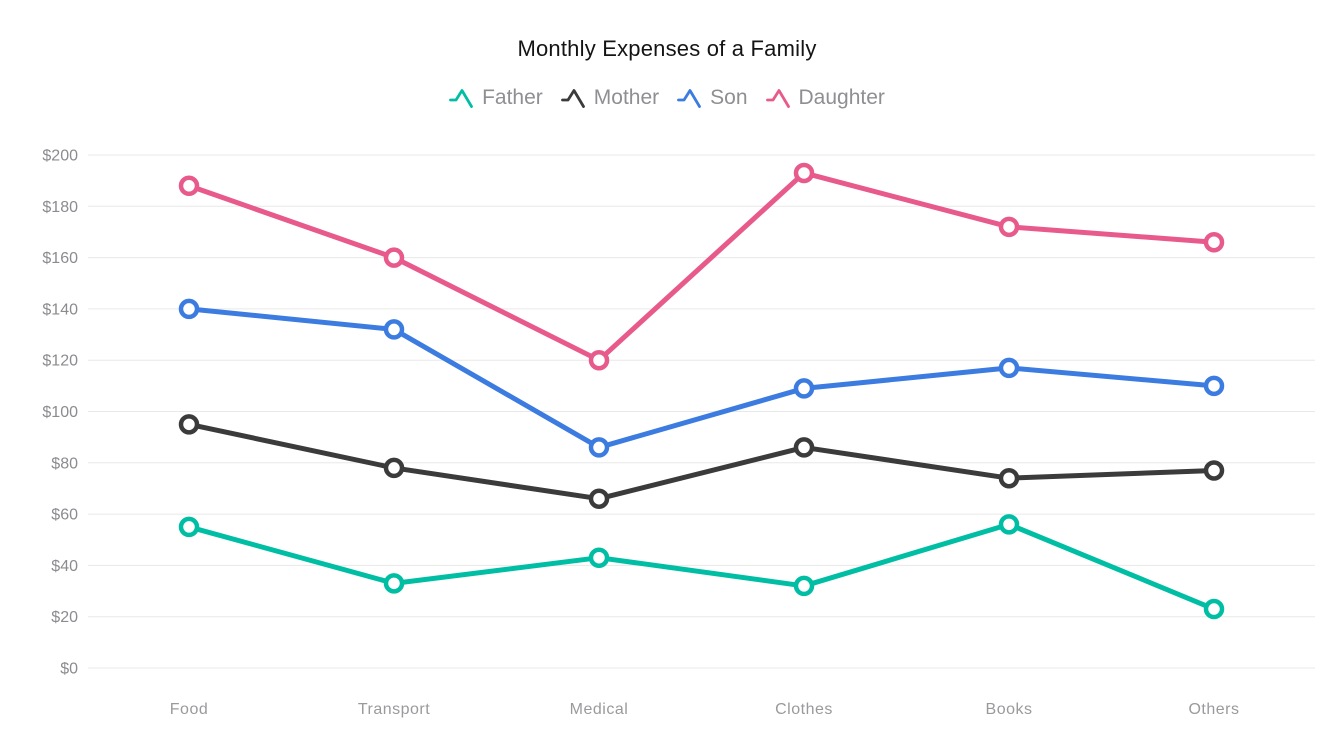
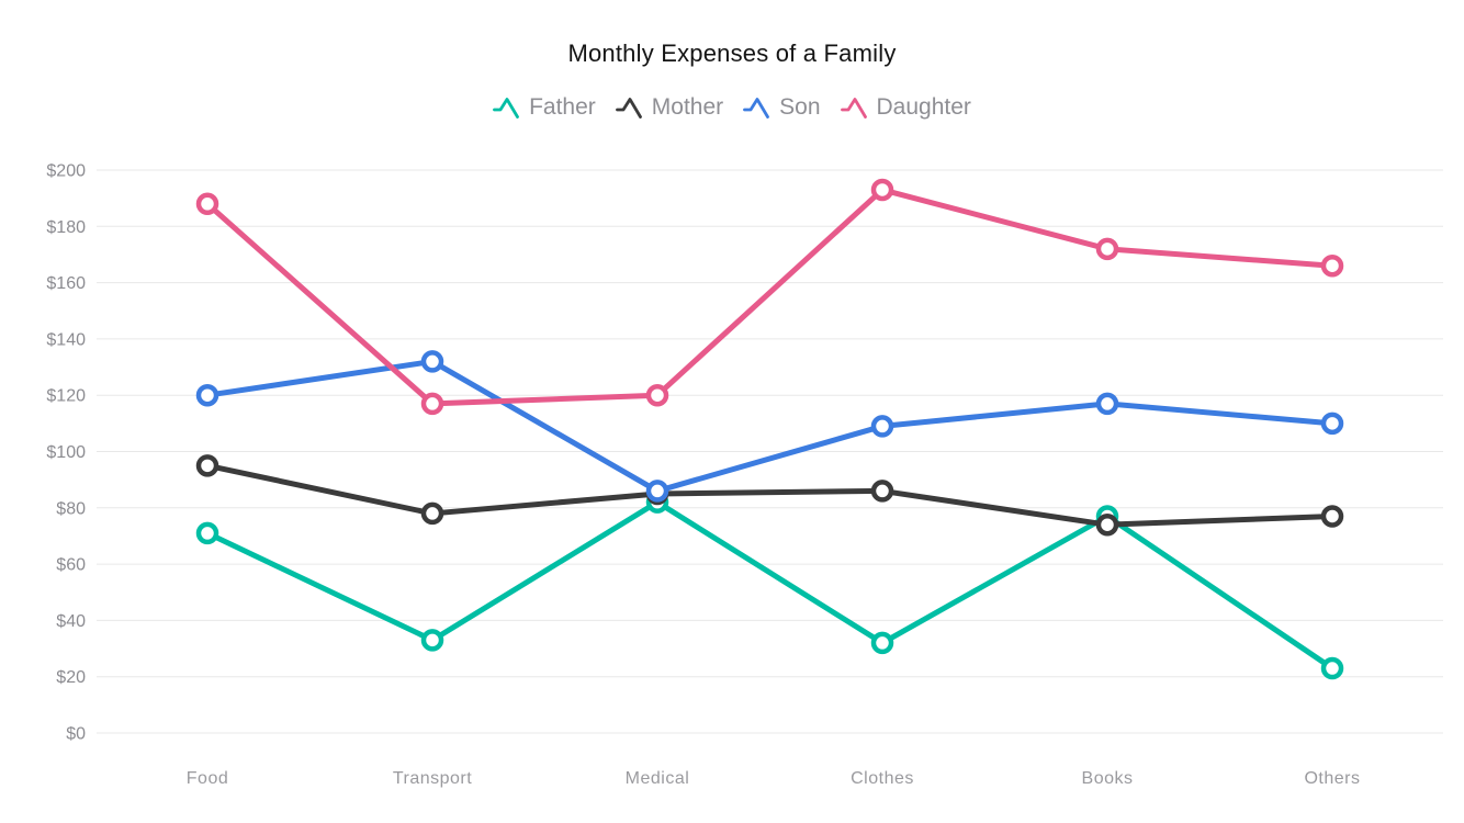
Father/Food: $55 -> $71
Son/Food: $140 -> $120
Daughter/Transport: $160 -> $117
Father/Medical: $43 -> $82
Mother/Medical: $66 -> $85
Father/Books: $56 -> $77
